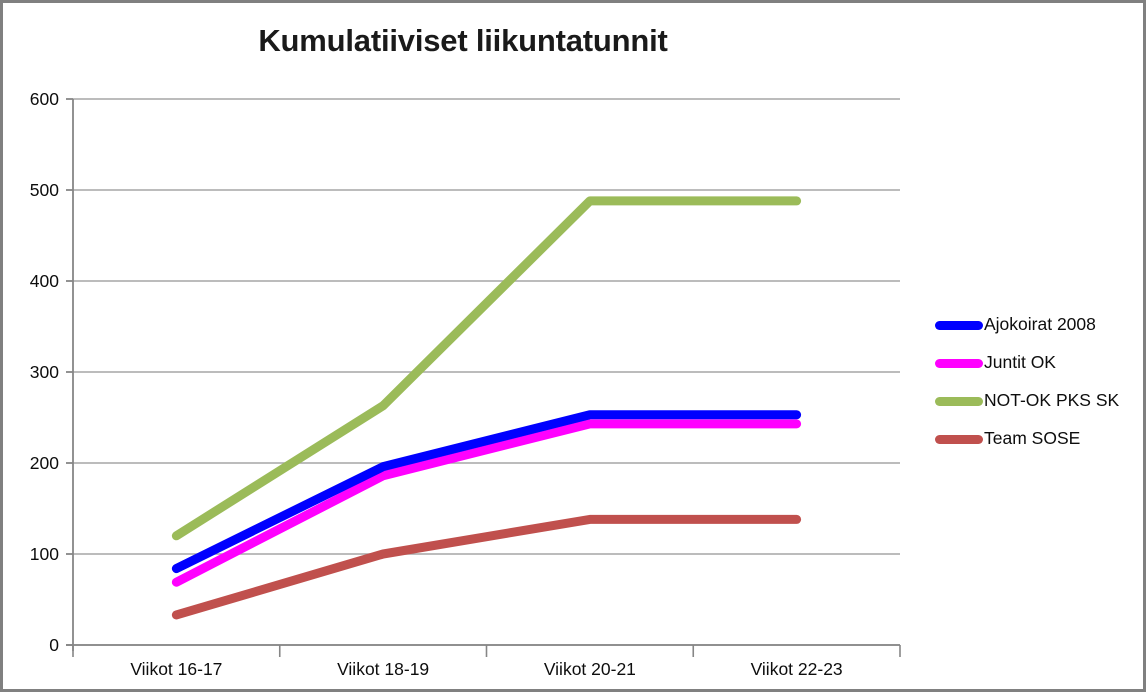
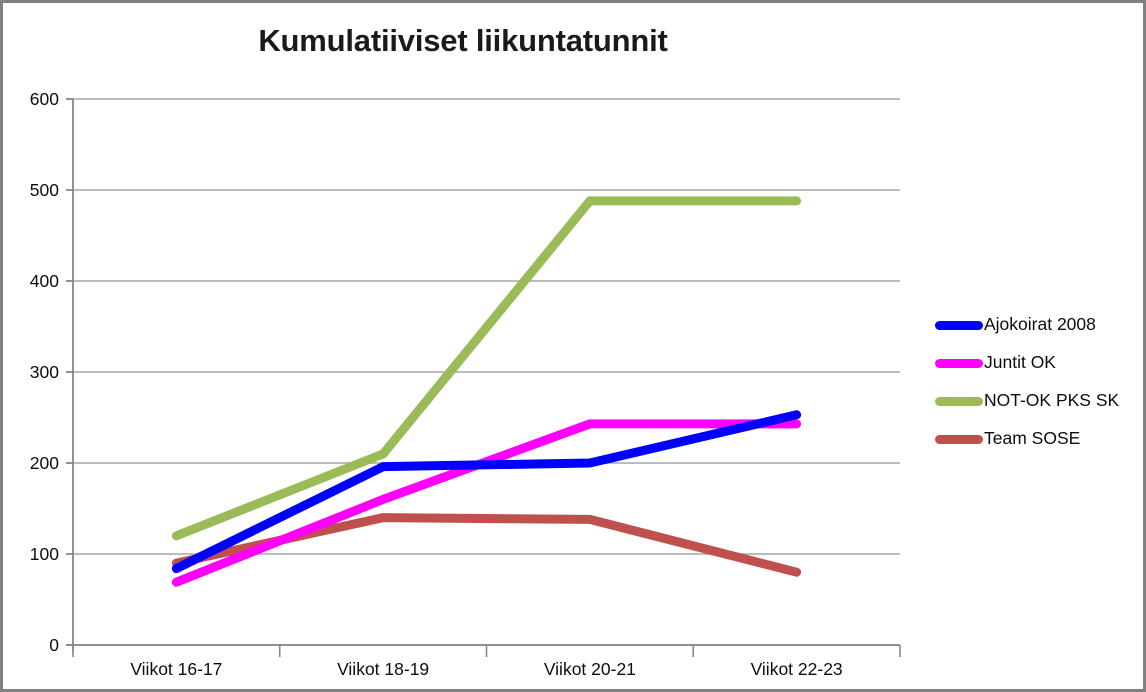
Team SOSE/Viikot 16-17: 30 -> 90
Juntit OK/Viikot 18-19: 190 -> 160
NOT-OK PKS SK/Viikot 18-19: 260 -> 210
Team SOSE/Viikot 18-19: 100 -> 140
Ajokoirat 2008/Viikot 20-21: 250 -> 200
Team SOSE/Viikot 22-23: 140 -> 80
